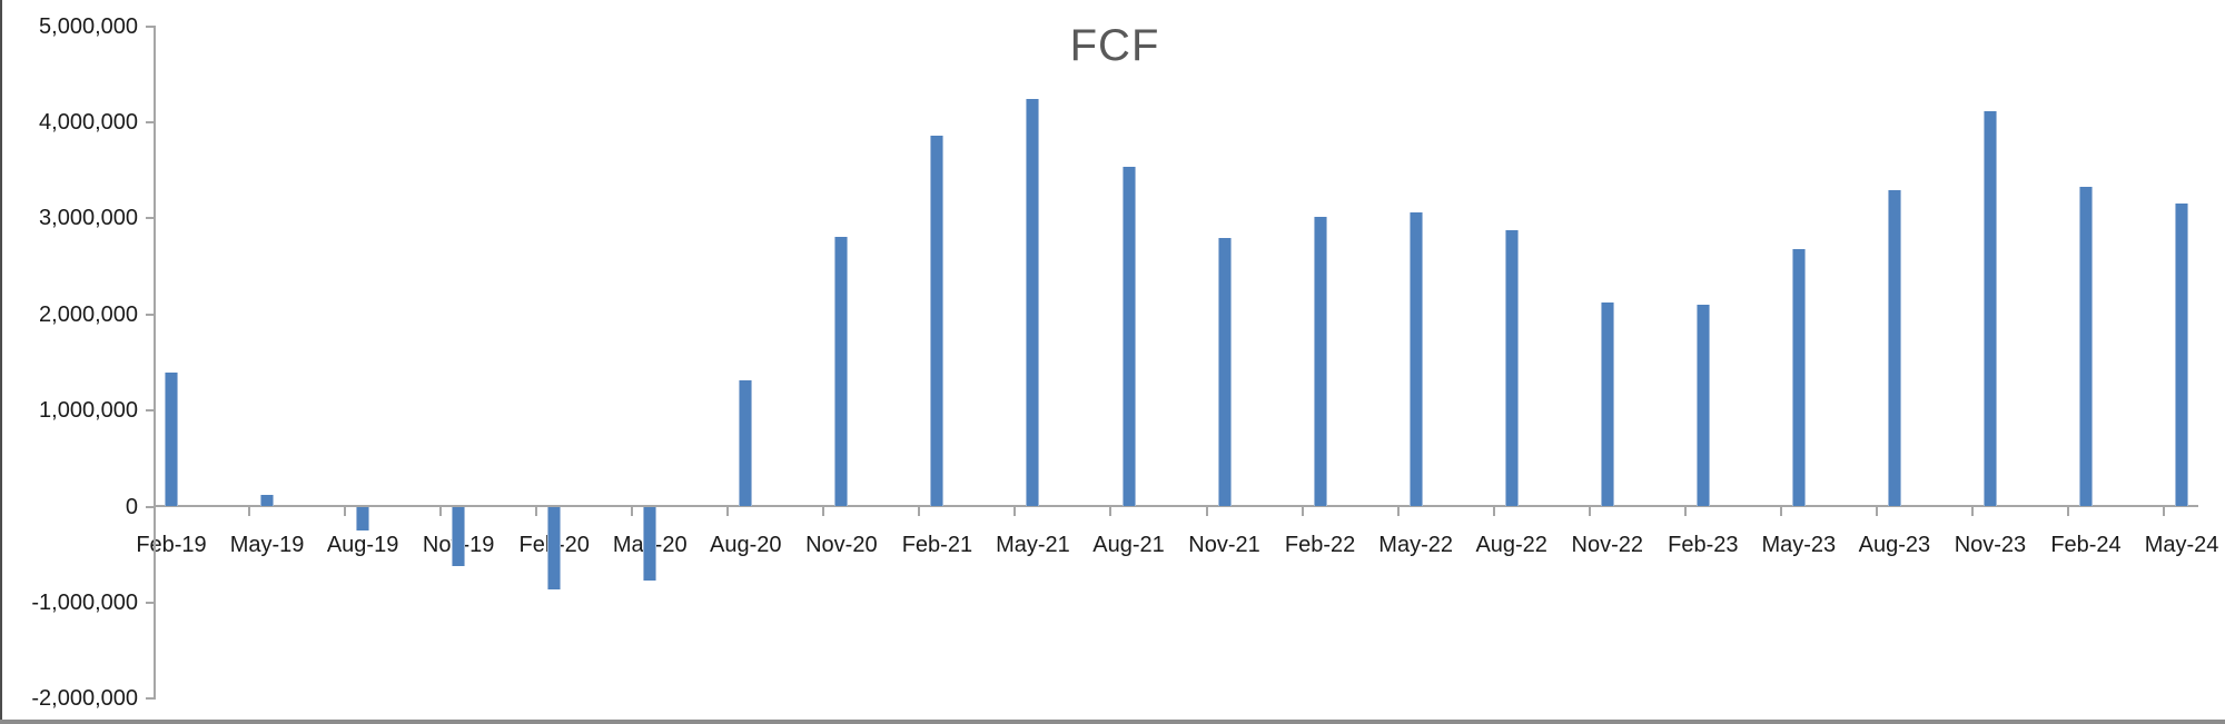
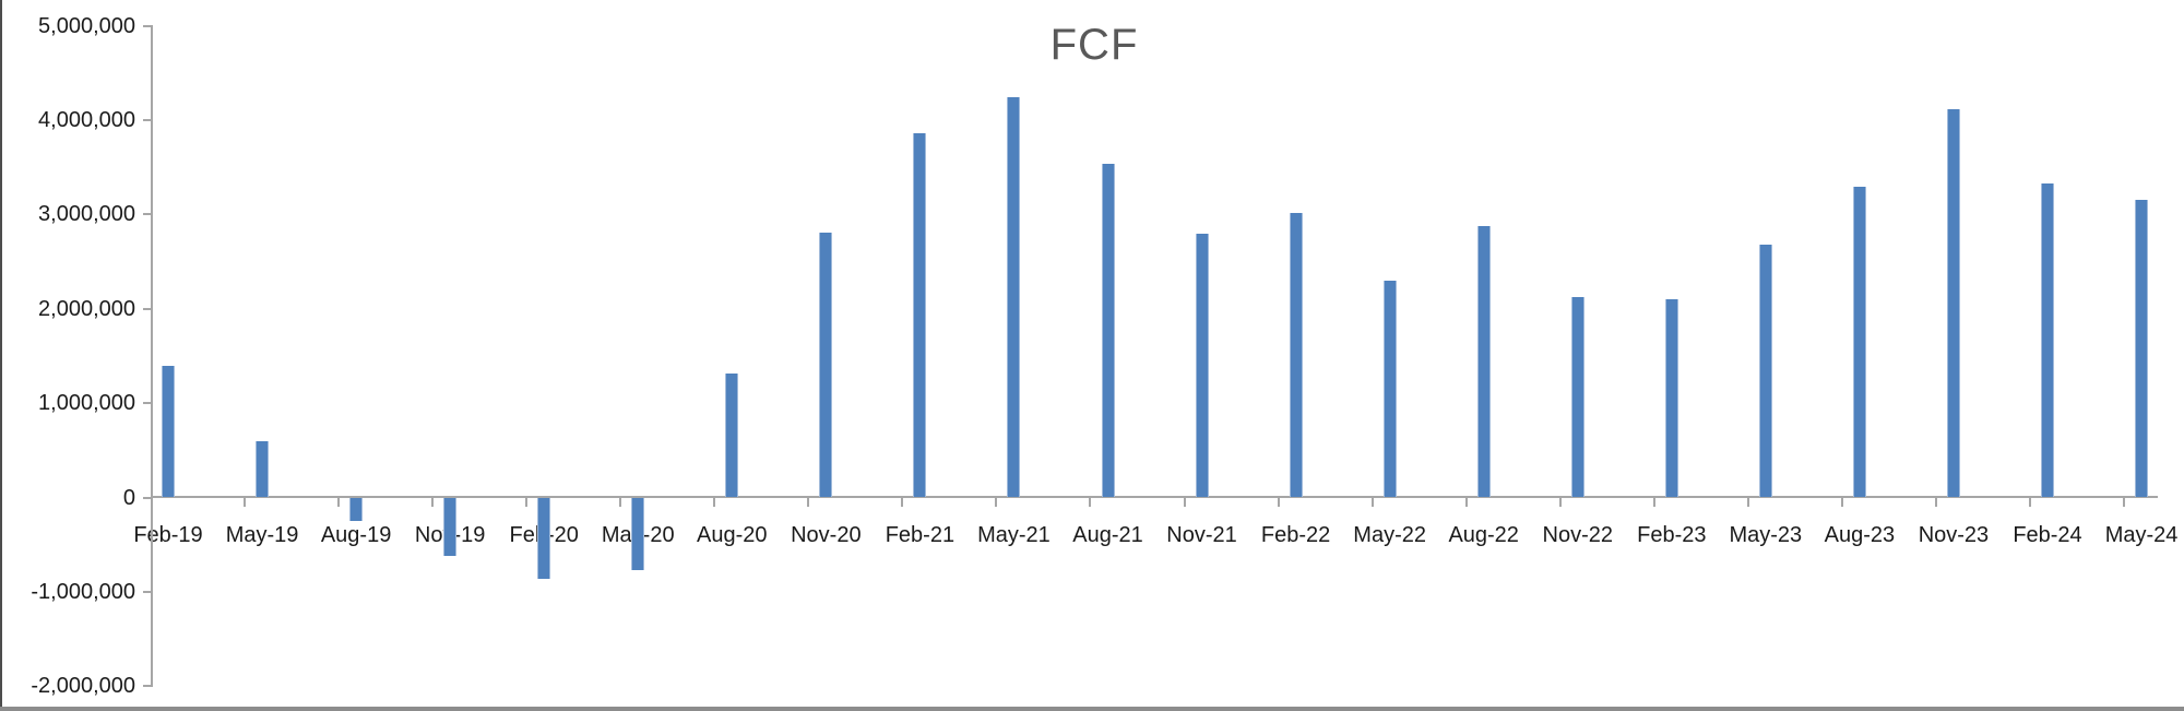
May-19: 100000 -> 600000
May-22: 3100000 -> 2300000
